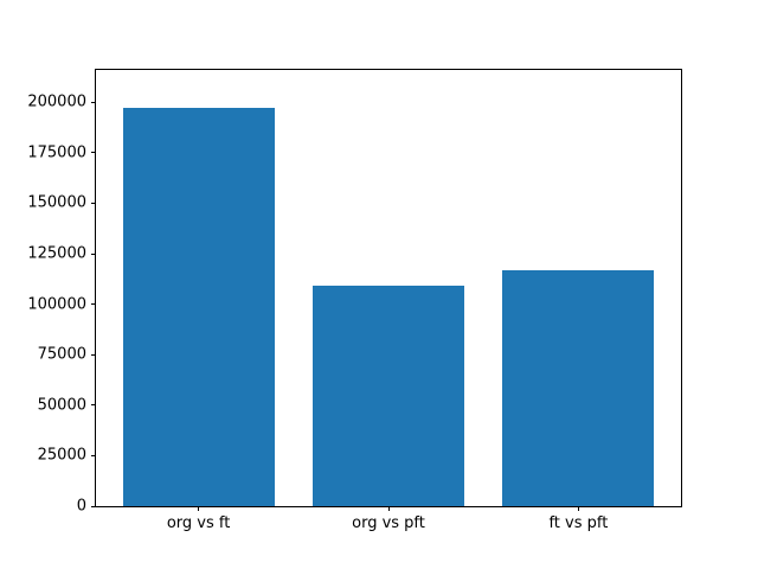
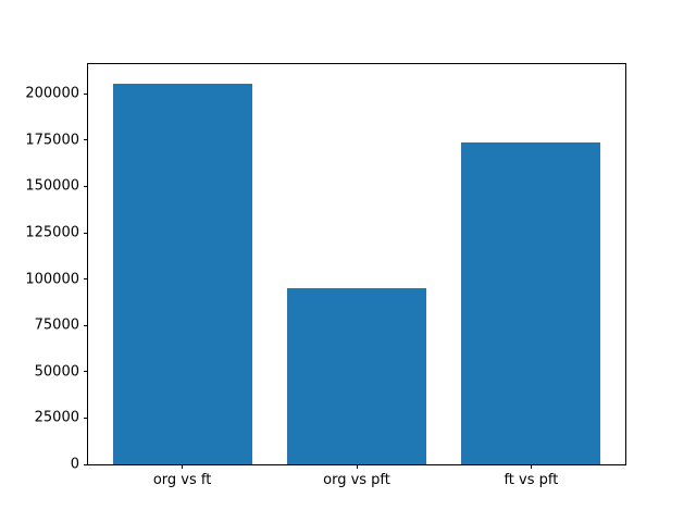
org vs ft: 197000 -> 206000
org vs pft: 109000 -> 95000
ft vs pft: 117000 -> 174000
